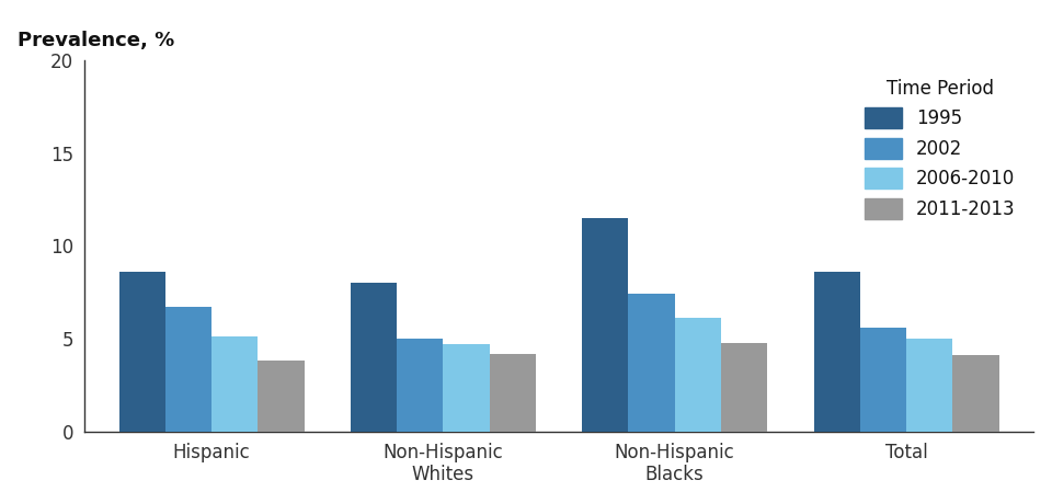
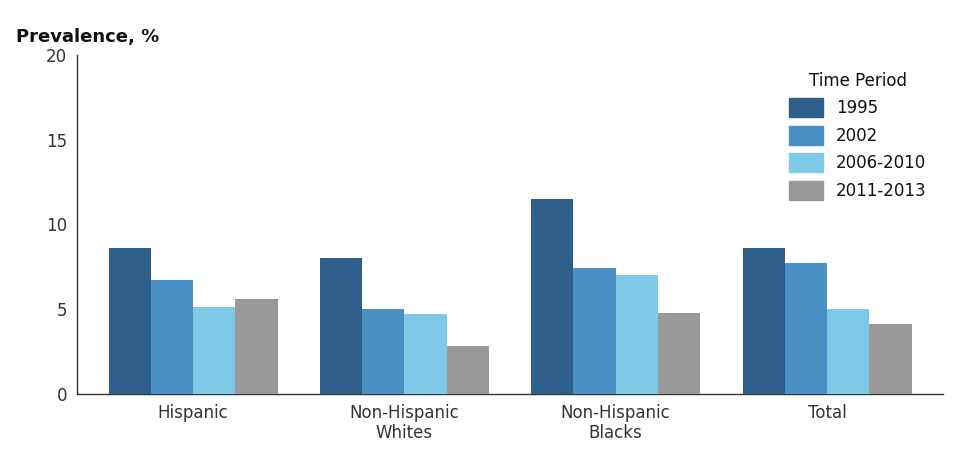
2011-2013/Hispanic: 3.8 -> 5.6
2011-2013/Non-Hispanic Whites: 4.2 -> 2.8
2006-2010/Non-Hispanic Blacks: 6.1 -> 7.0
2002/Total: 5.6 -> 7.7
